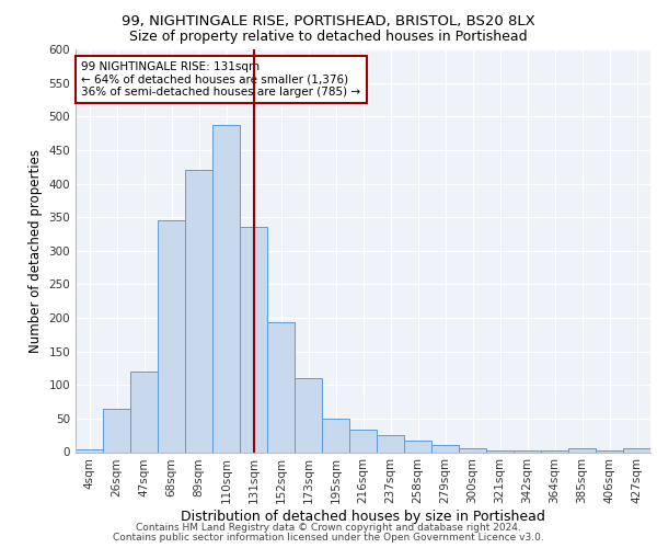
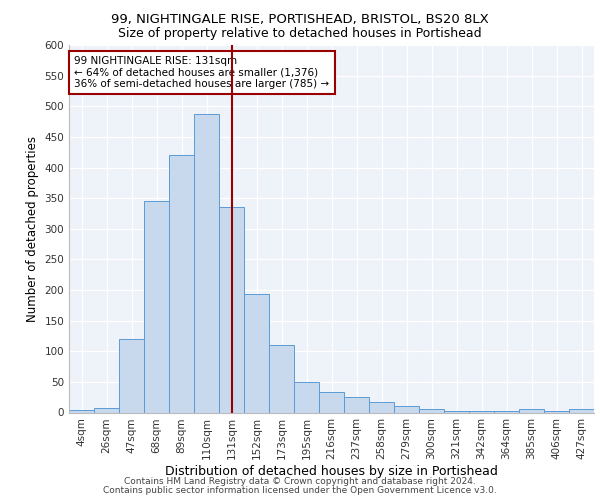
26sqm: 64 -> 7
